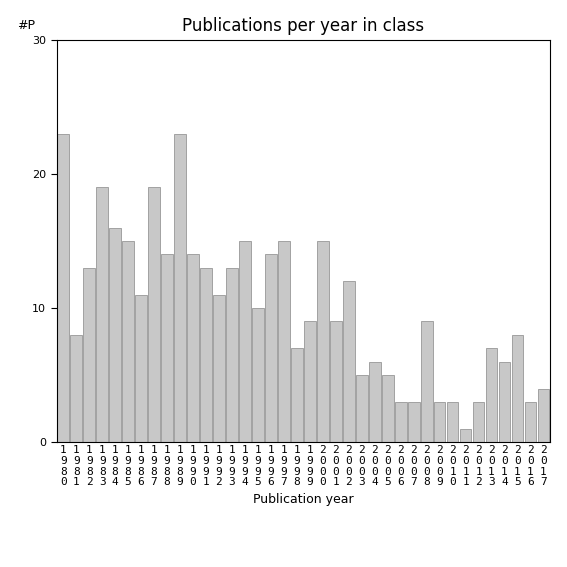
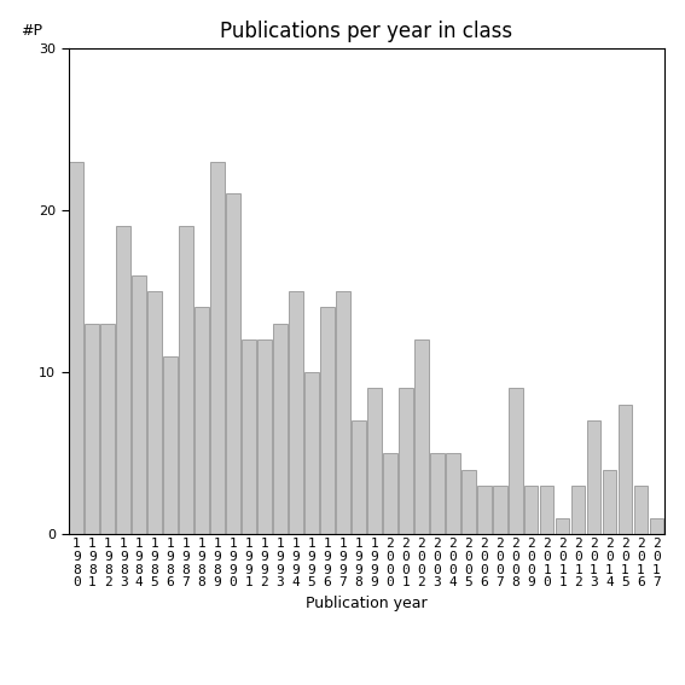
1 9 8 1: 8 -> 13
1 9 9 0: 14 -> 21
1 9 9 1: 13 -> 12
1 9 9 2: 11 -> 12
2 0 0 0: 15 -> 5
2 0 0 4: 6 -> 5
2 0 0 5: 5 -> 4
2 0 1 4: 6 -> 4
2 0 1 7: 4 -> 1
